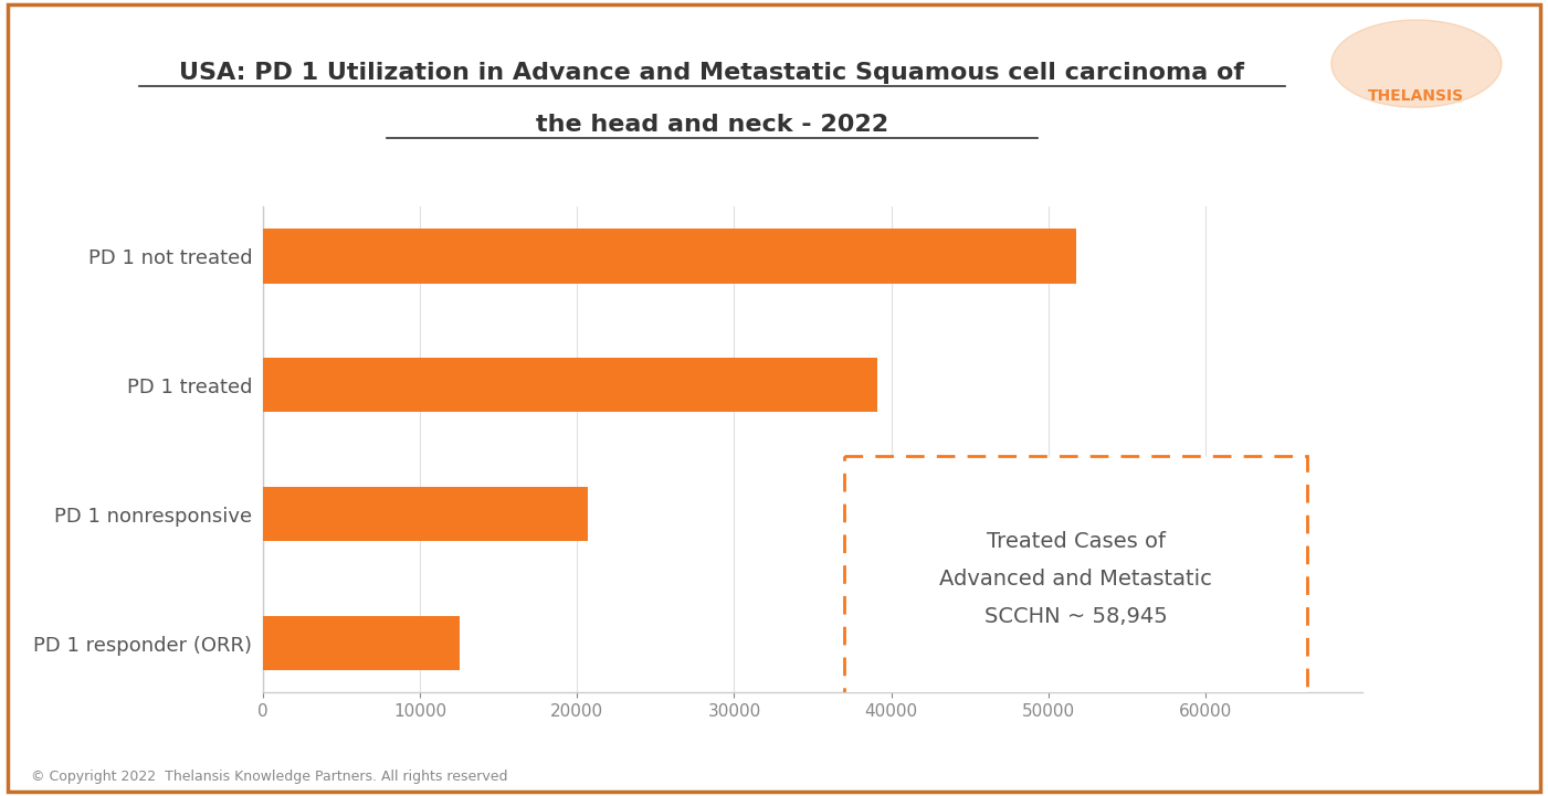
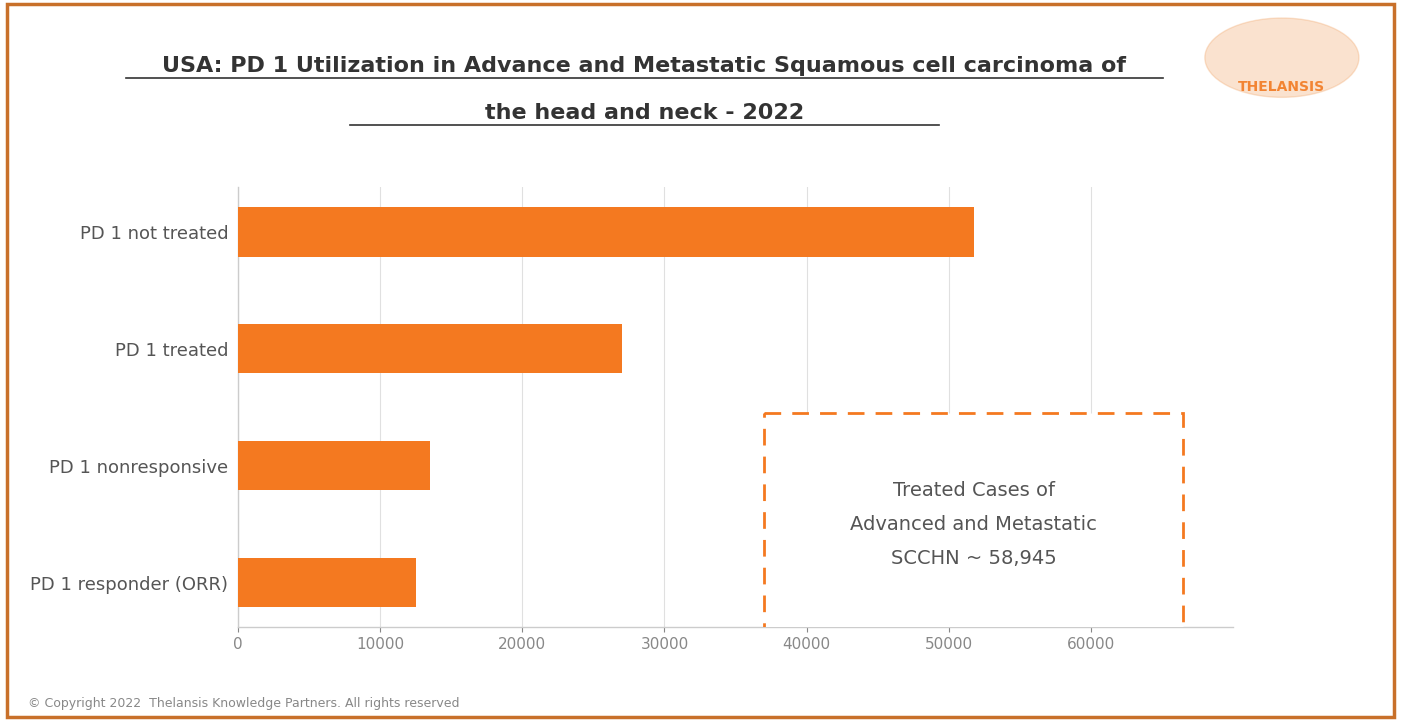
PD 1 treated: 39100 -> 27000
PD 1 nonresponsive: 20700 -> 13500
